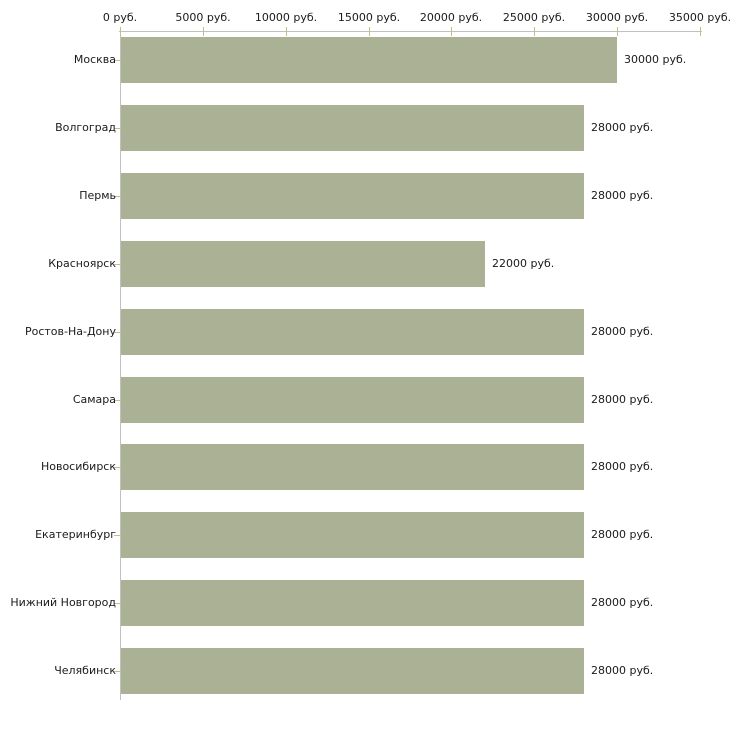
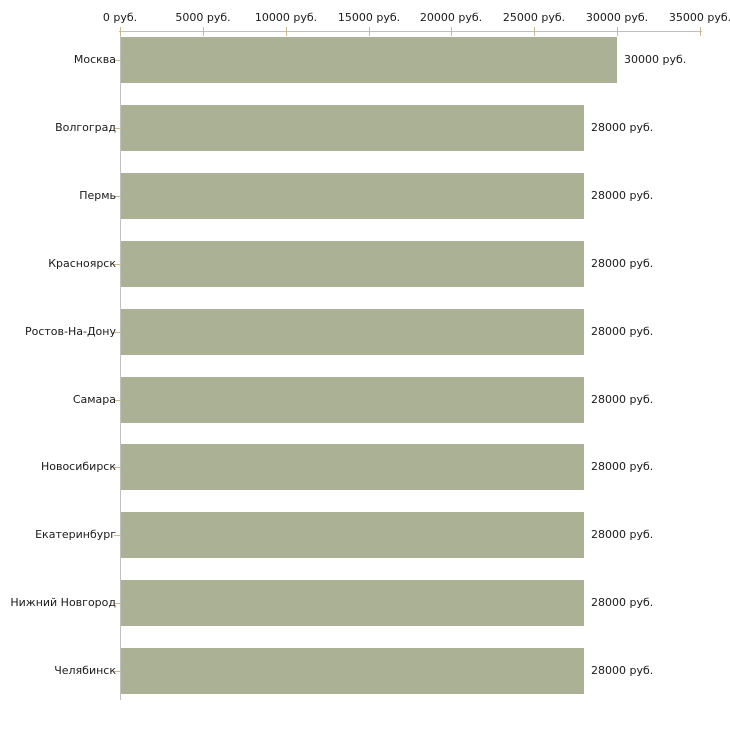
Красноярск: 22000 -> 28000
